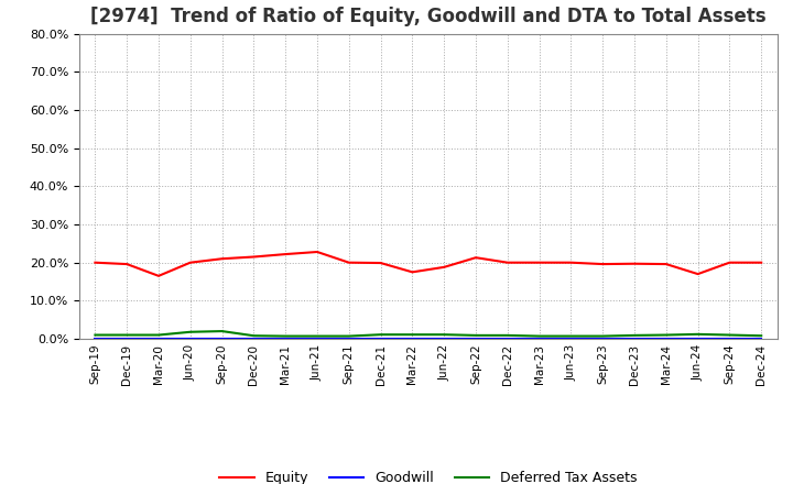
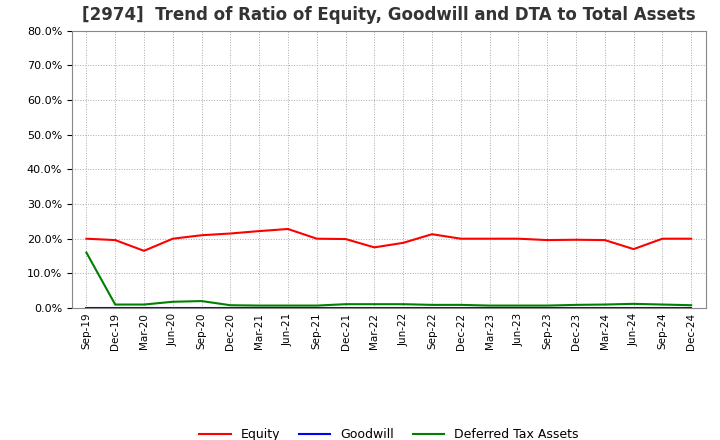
Deferred Tax Assets/Sep-19: 1.0% -> 16.0%
